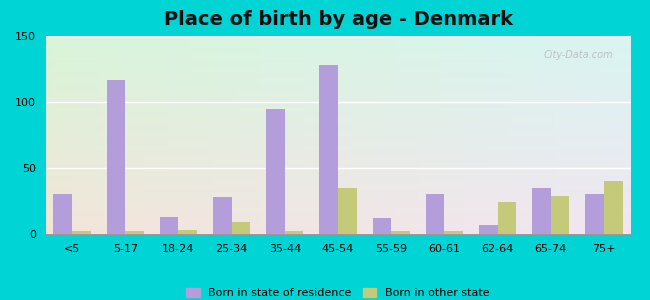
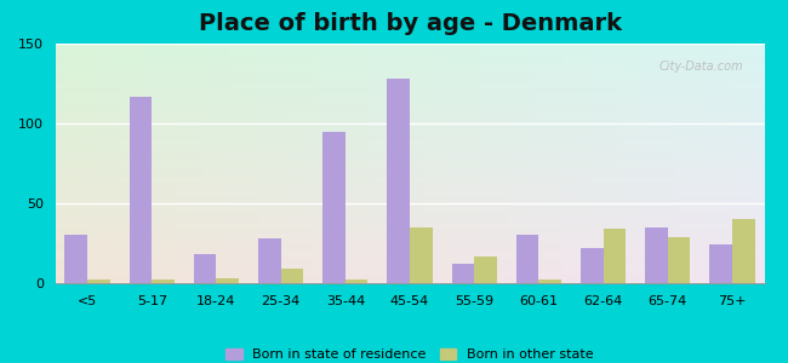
Born in state of residence/18-24: 13 -> 18
Born in other state/55-59: 2 -> 17
Born in state of residence/62-64: 7 -> 22
Born in other state/62-64: 24 -> 34
Born in state of residence/75+: 30 -> 24
